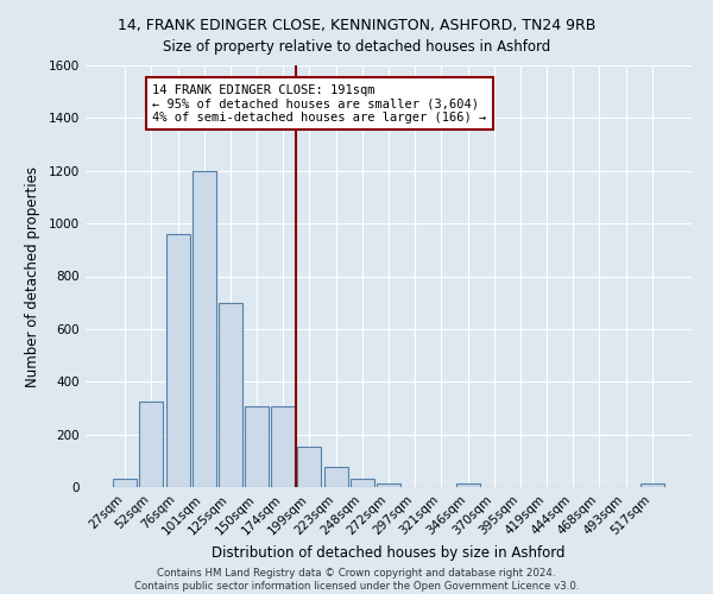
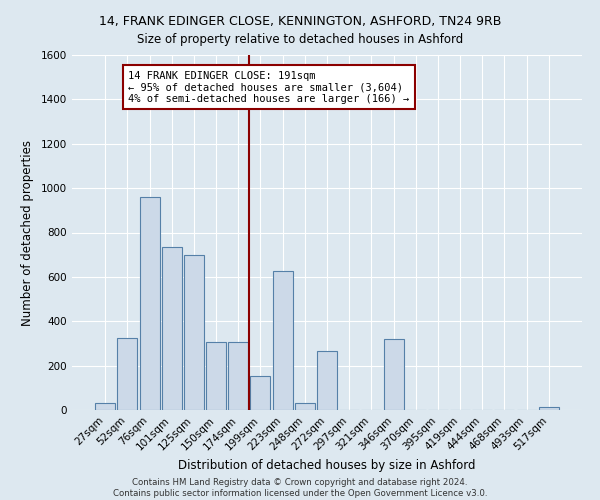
101sqm: 1200 -> 735
223sqm: 75 -> 625
272sqm: 15 -> 265
346sqm: 15 -> 320
